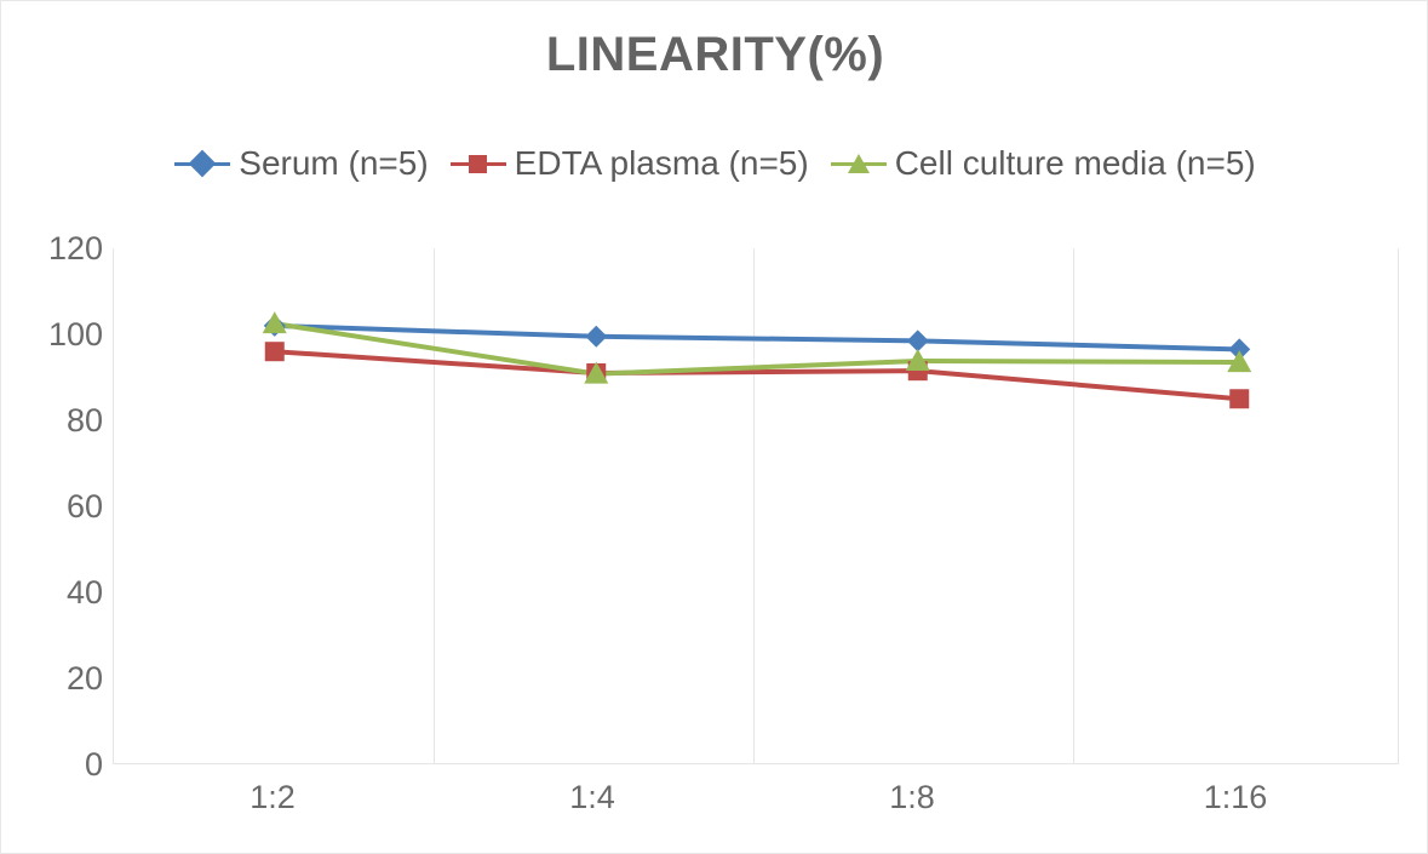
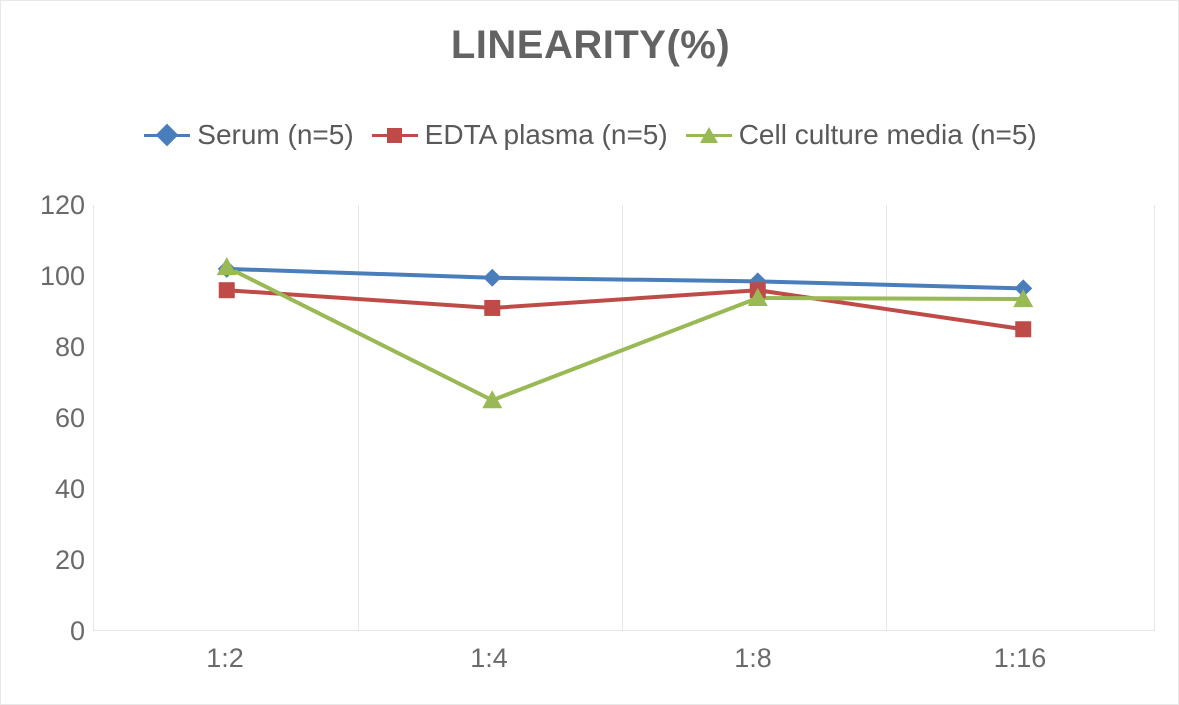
Cell culture media (n=5)/1:4: 91 -> 65
EDTA plasma (n=5)/1:8: 92 -> 96
